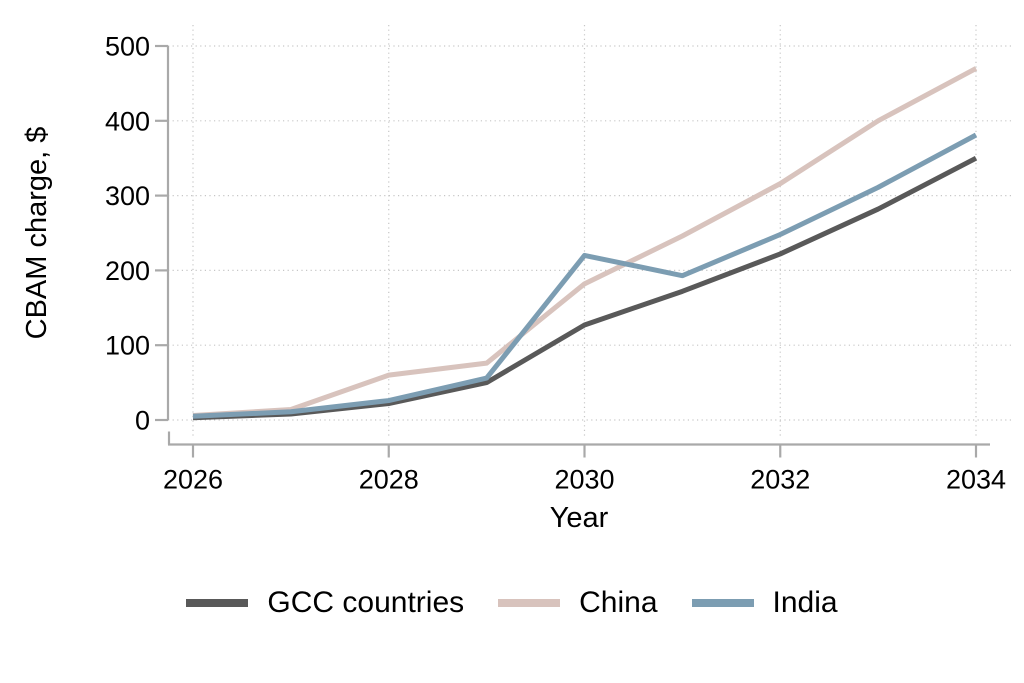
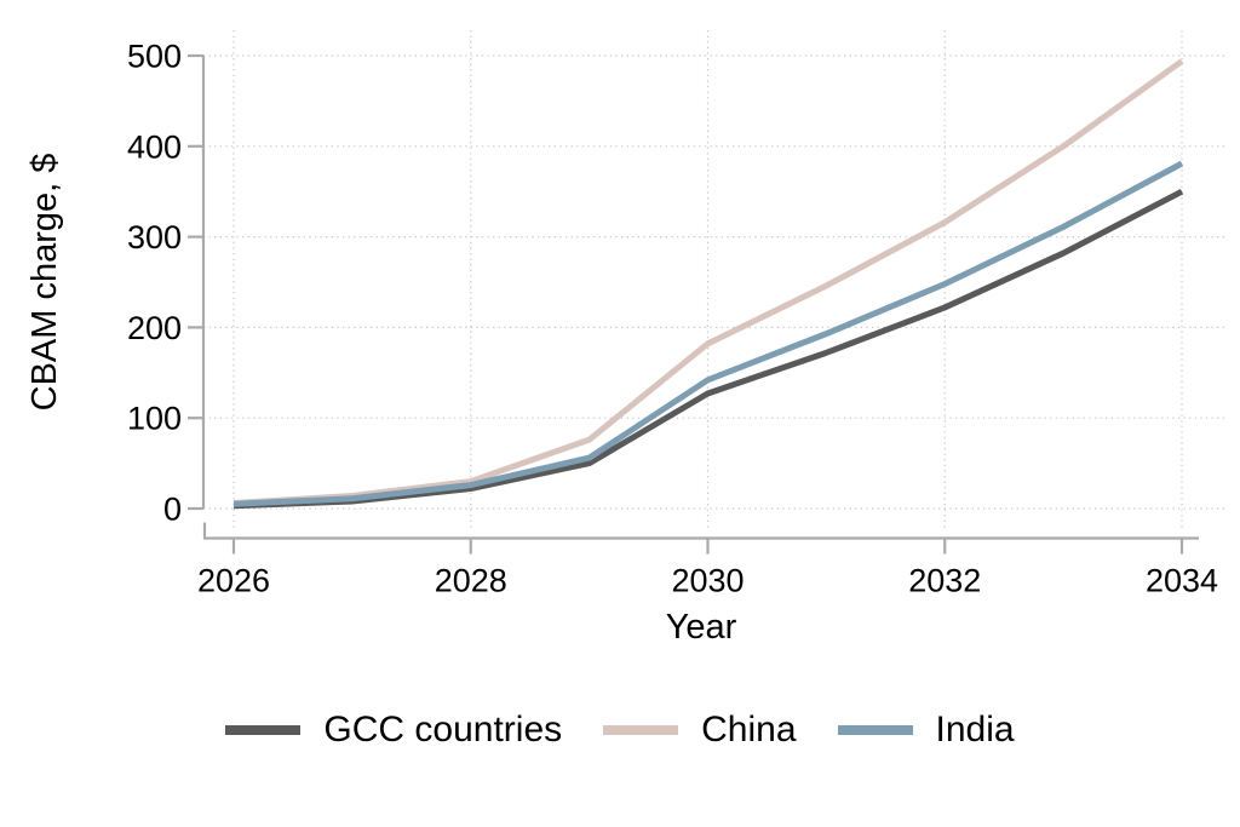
China/2028: 60 -> 30
India/2030: 220 -> 140
China/2034: 470 -> 490
